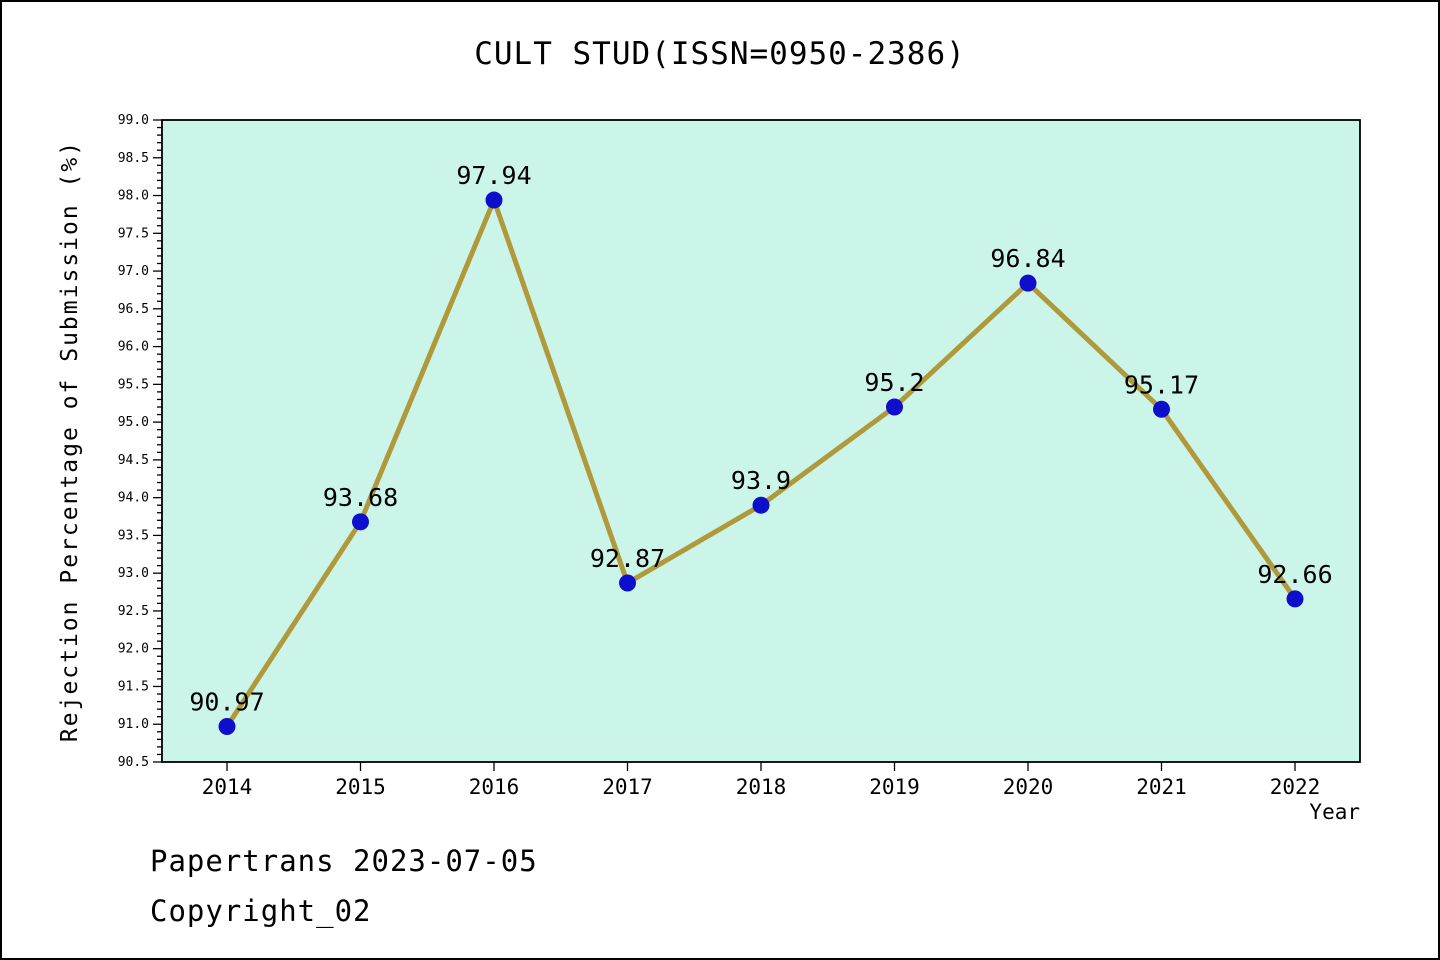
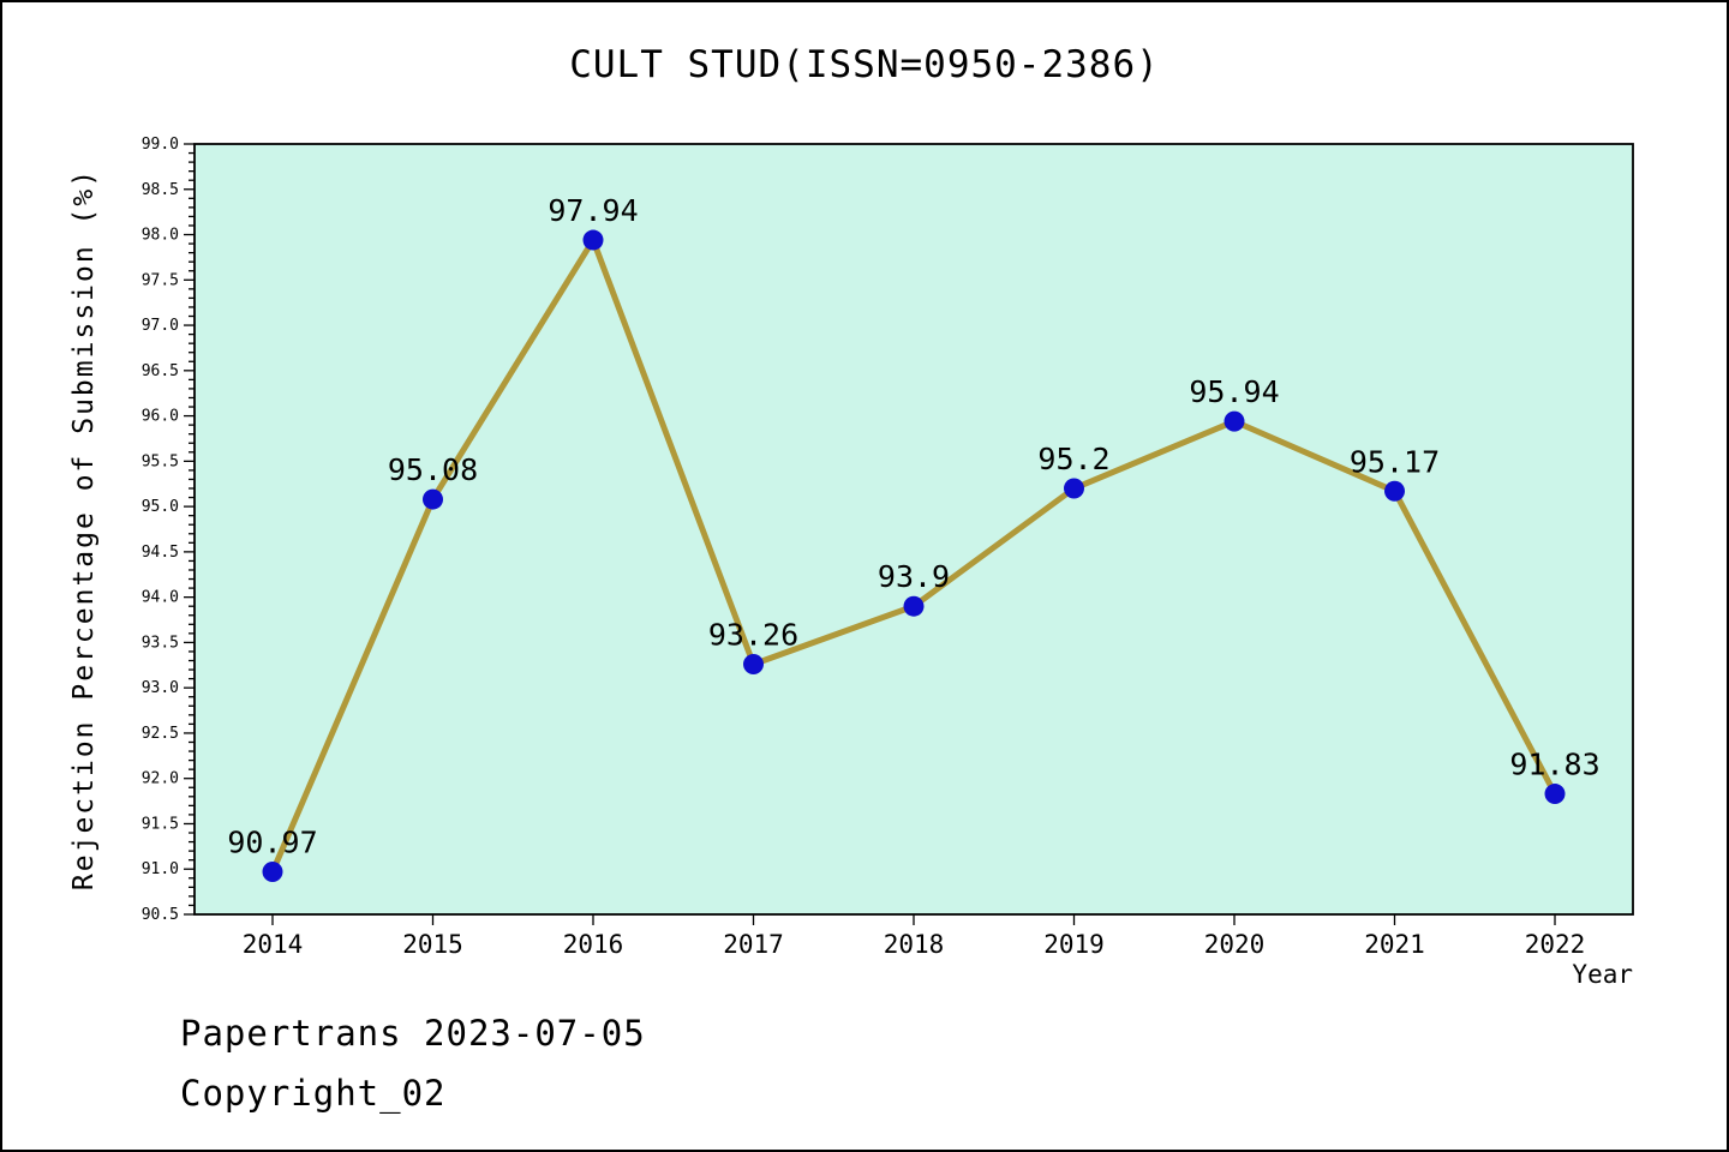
2015: 93.68 -> 95.08
2017: 92.87 -> 93.26
2020: 96.84 -> 95.94
2022: 92.66 -> 91.83
